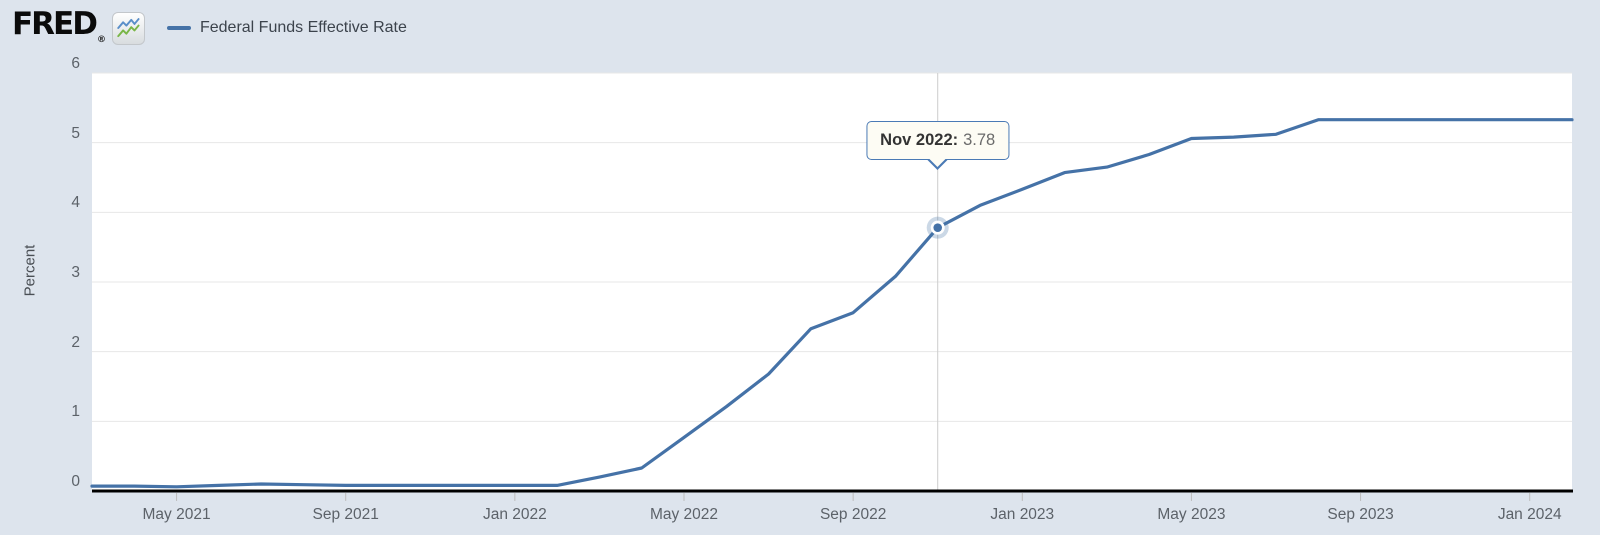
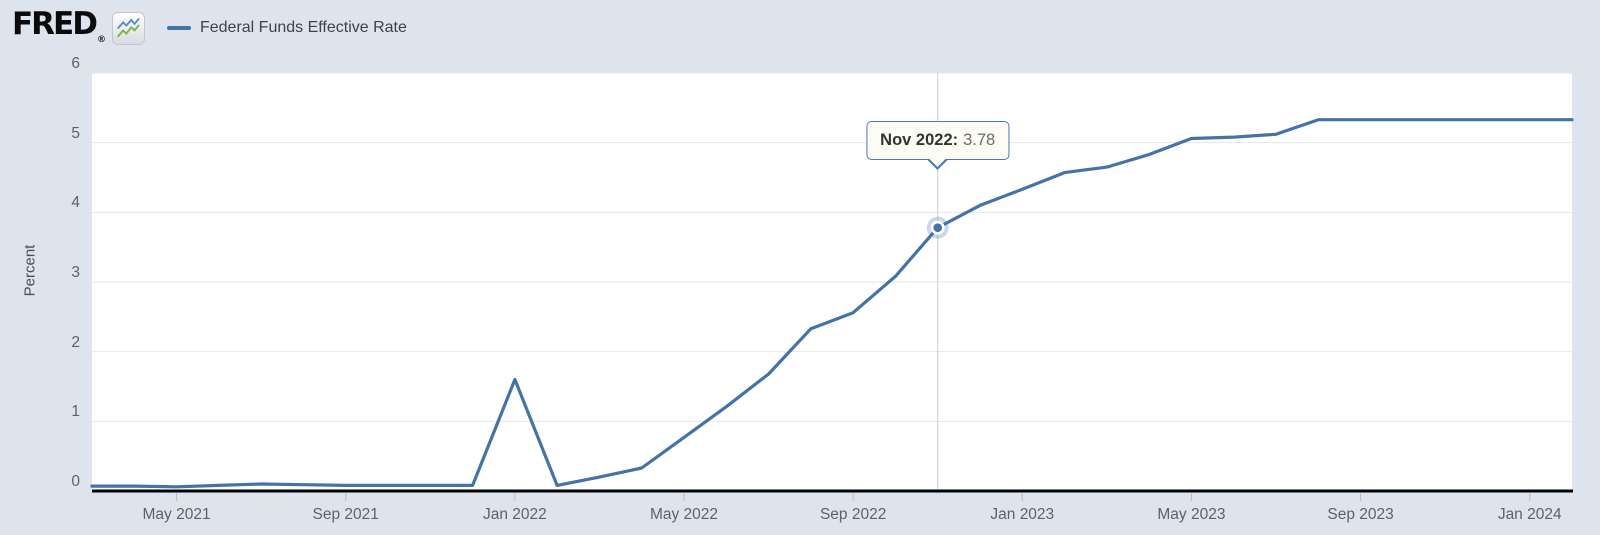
Jan 2022: 0.1 -> 1.6
